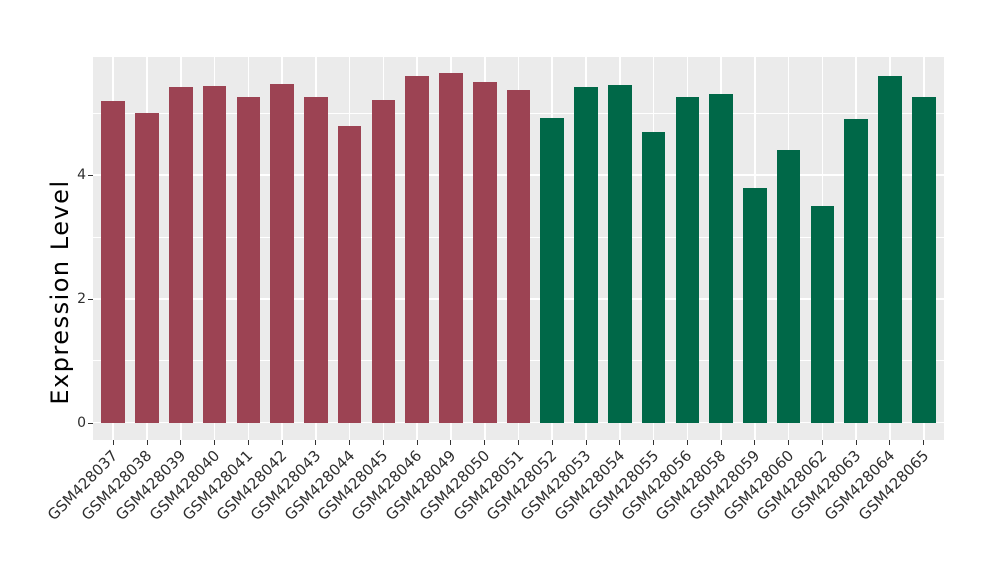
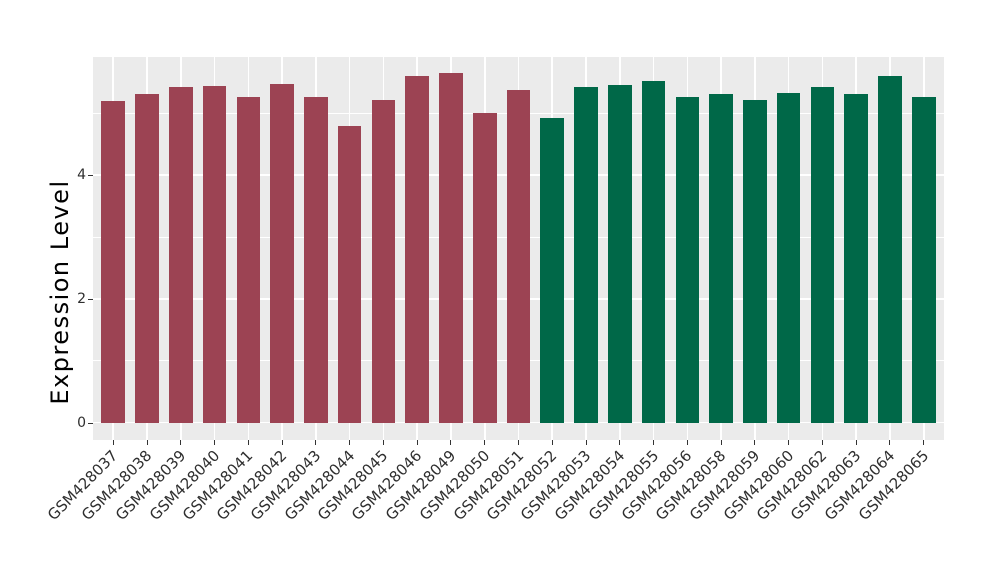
GSM428038: 5.0 -> 5.3
GSM428050: 5.5 -> 5.0
GSM428055: 4.7 -> 5.5
GSM428059: 3.8 -> 5.2
GSM428060: 4.4 -> 5.3
GSM428062: 3.5 -> 5.4
GSM428063: 4.9 -> 5.3
